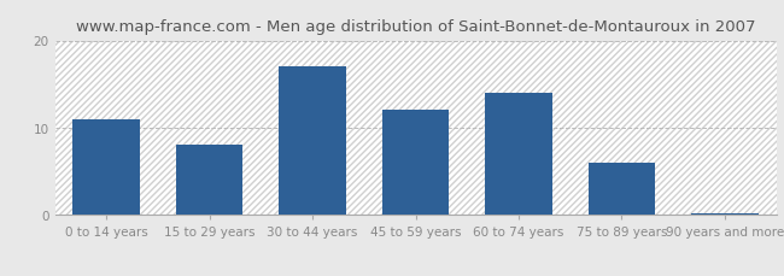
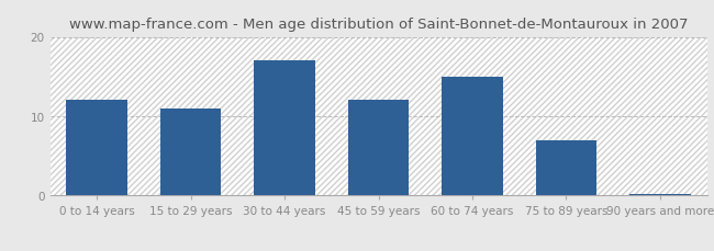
0 to 14 years: 11.0 -> 12.0
15 to 29 years: 8.0 -> 11.0
60 to 74 years: 14.0 -> 15.0
75 to 89 years: 6.0 -> 7.0
